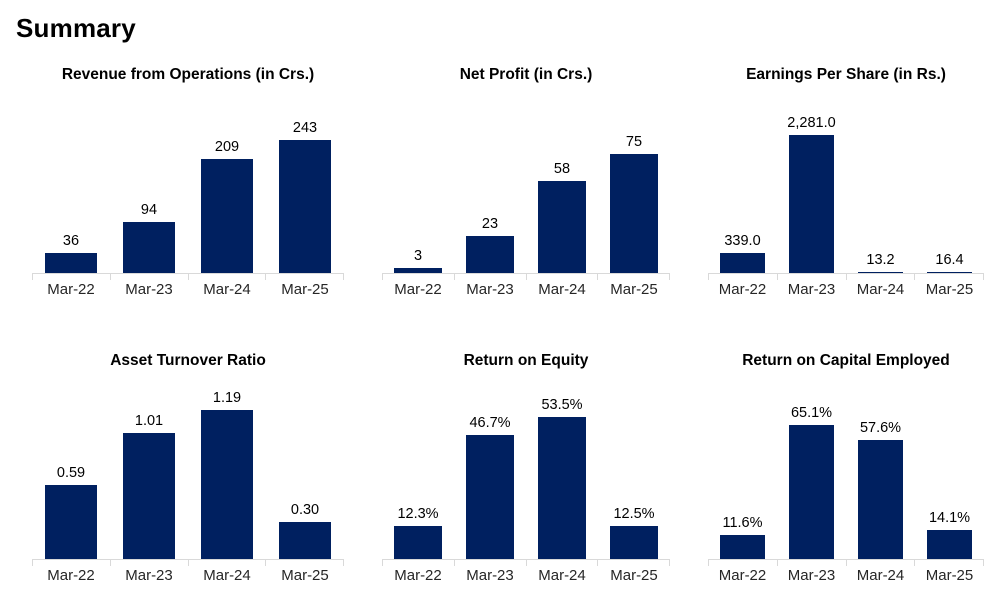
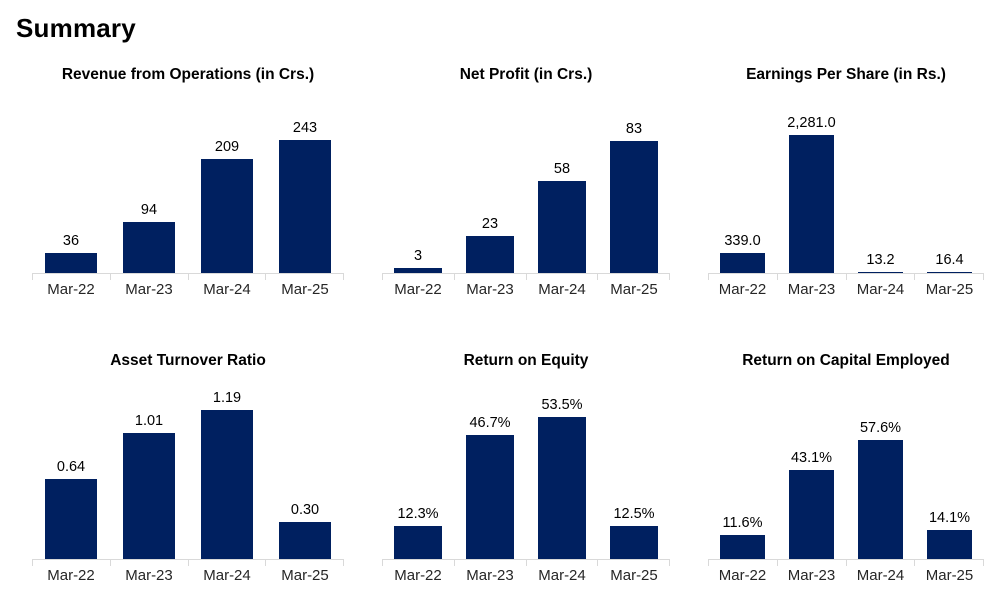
Net Profit (in Crs.)/Mar-25: 75 -> 83
Asset Turnover Ratio/Mar-22: 0.59 -> 0.64
Return on Capital Employed/Mar-23: 65.1% -> 43.1%
